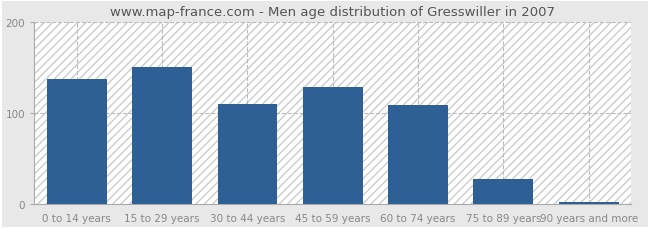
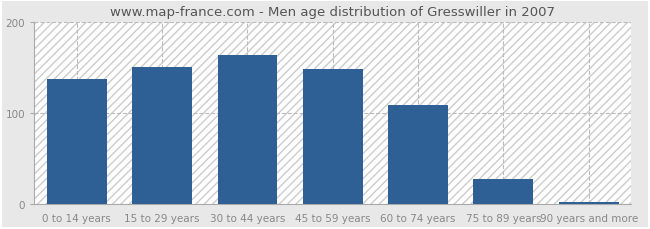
30 to 44 years: 110 -> 163
45 to 59 years: 128 -> 148
